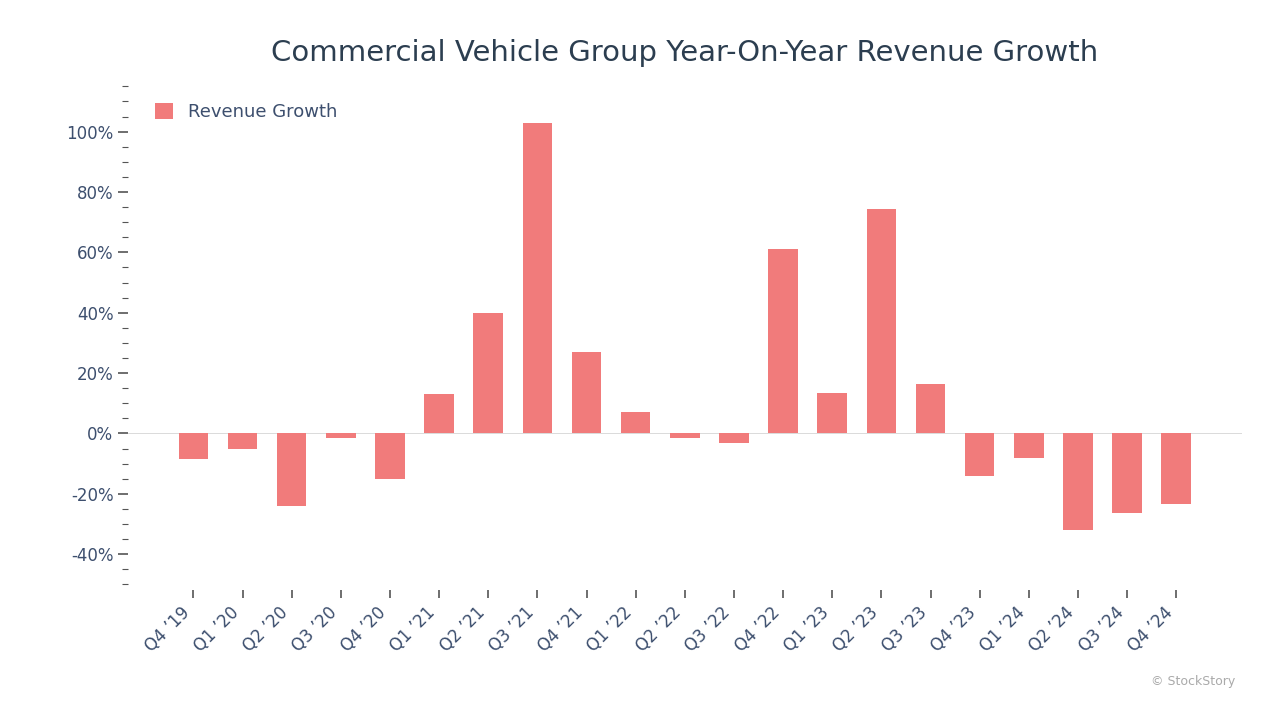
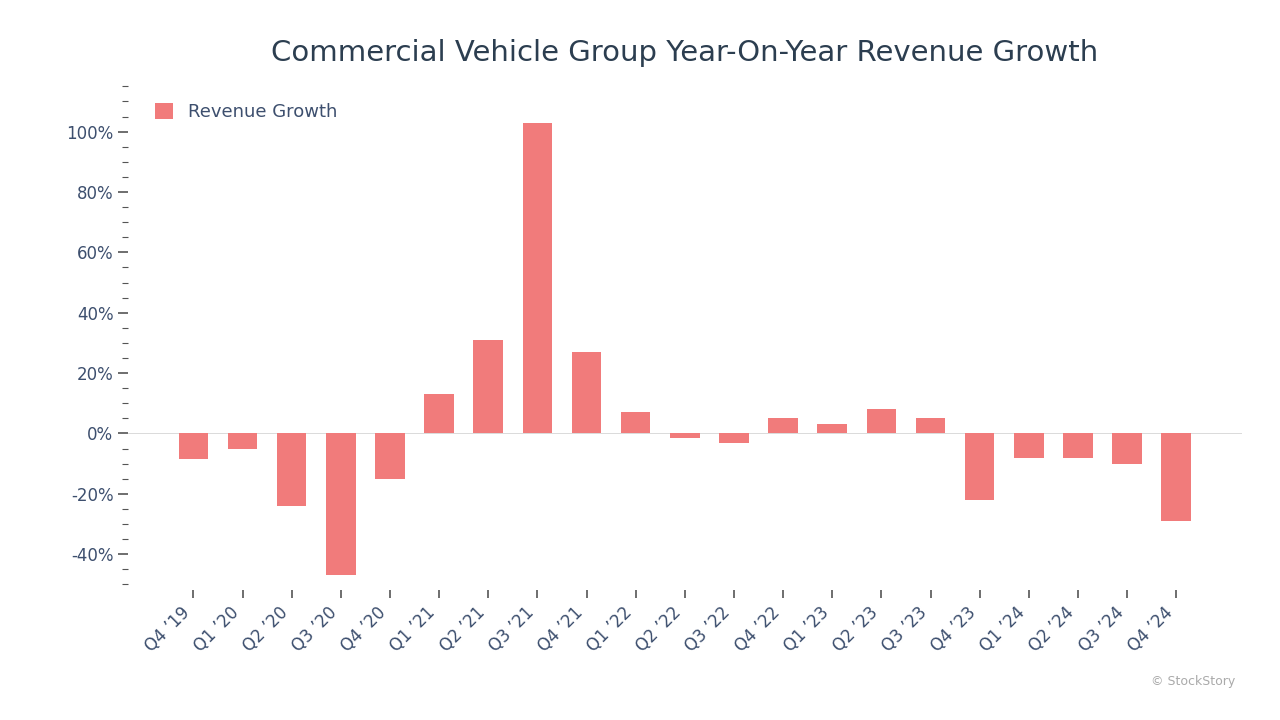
Q3 ’20: -1.5% -> -47.0%
Q2 ’21: 40.0% -> 31.0%
Q4 ’22: 61.0% -> 5.0%
Q1 ’23: 13.5% -> 3.0%
Q2 ’23: 74.5% -> 8.0%
Q3 ’23: 16.5% -> 5.0%
Q4 ’23: -14.0% -> -22.0%
Q2 ’24: -32.0% -> -8.0%
Q3 ’24: -26.5% -> -10.0%
Q4 ’24: -23.5% -> -29.0%
